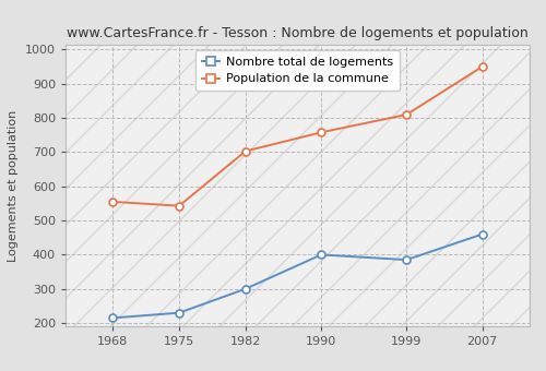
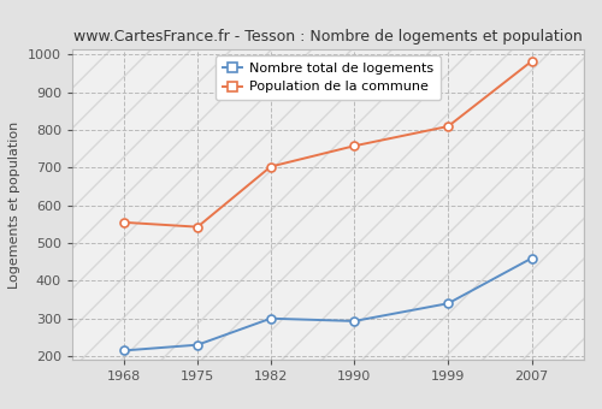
Nombre total de logements/1990: 400 -> 293
Nombre total de logements/1999: 385 -> 340
Population de la commune/2007: 950 -> 983
